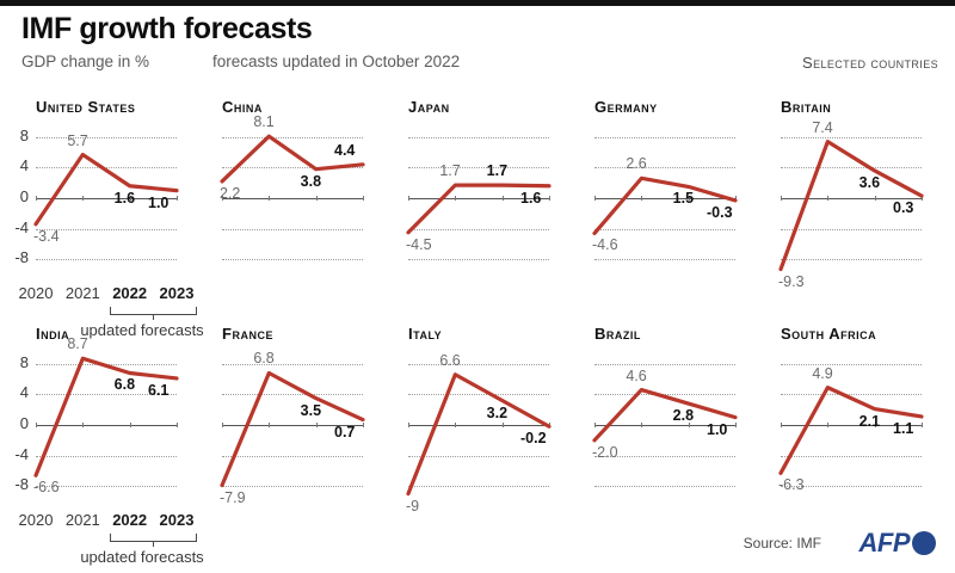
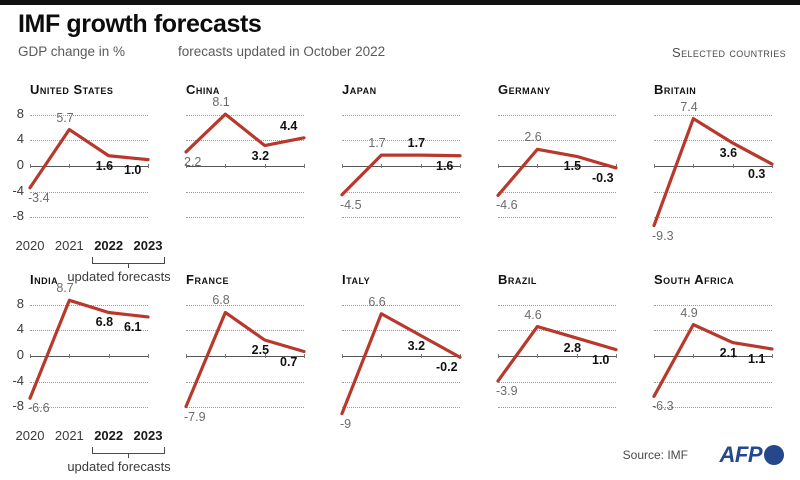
Brazil/2020: -2.0 -> -3.9
China/2022: 3.8 -> 3.2
France/2022: 3.5 -> 2.5
